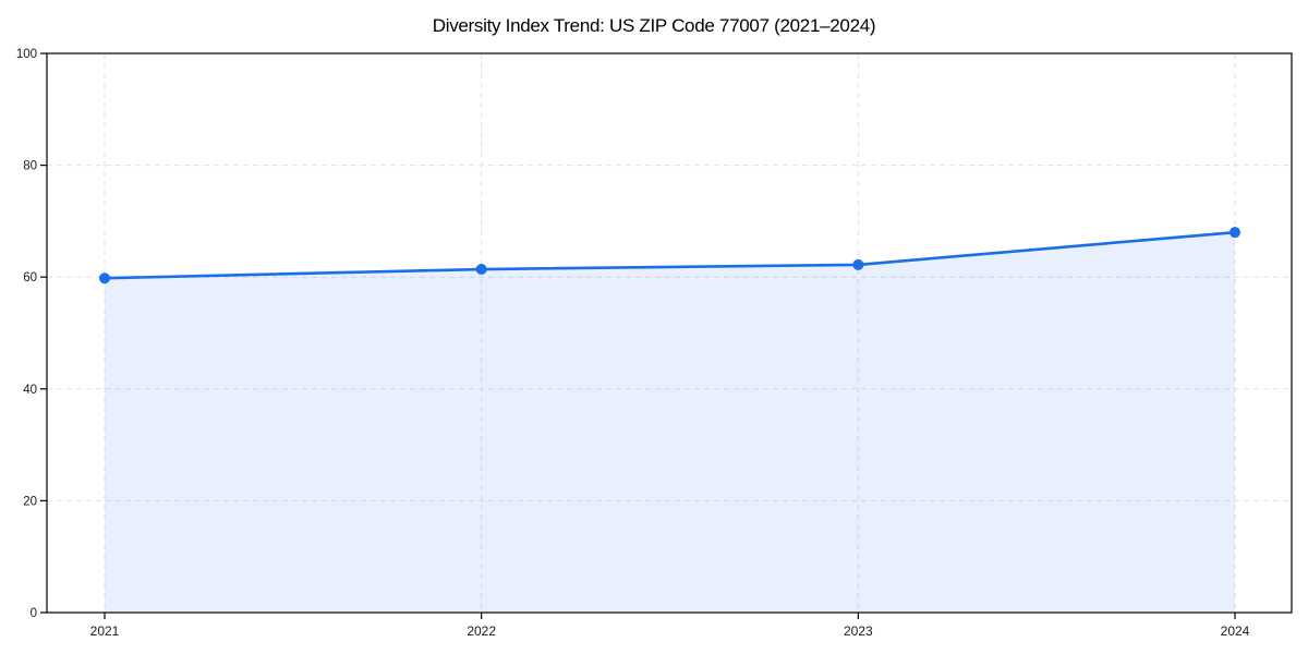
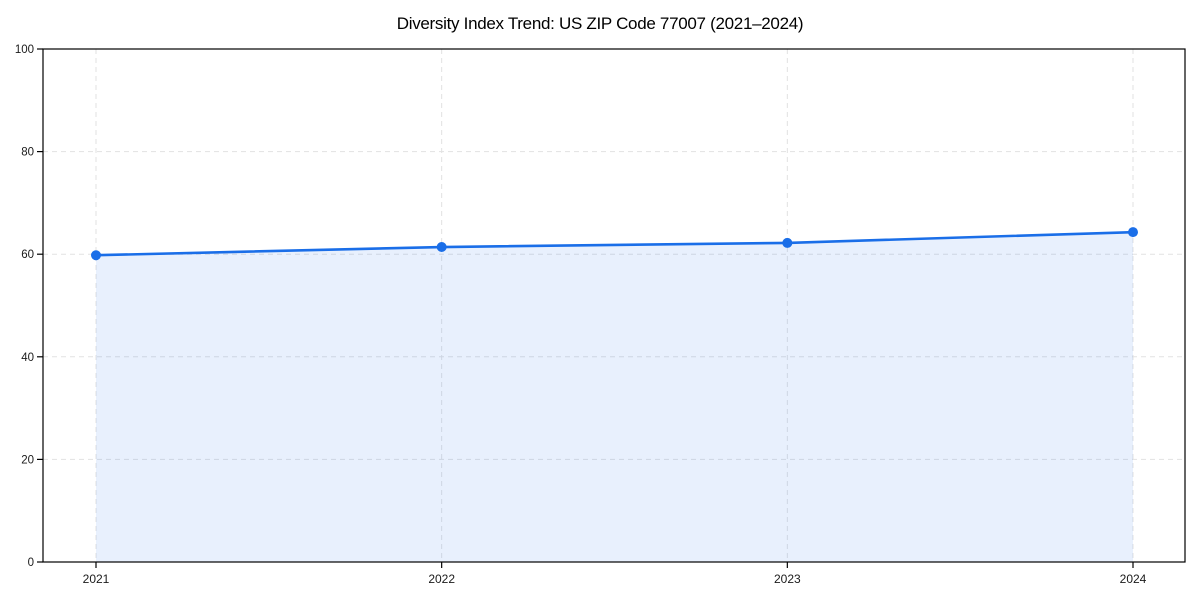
2024: 68 -> 64
